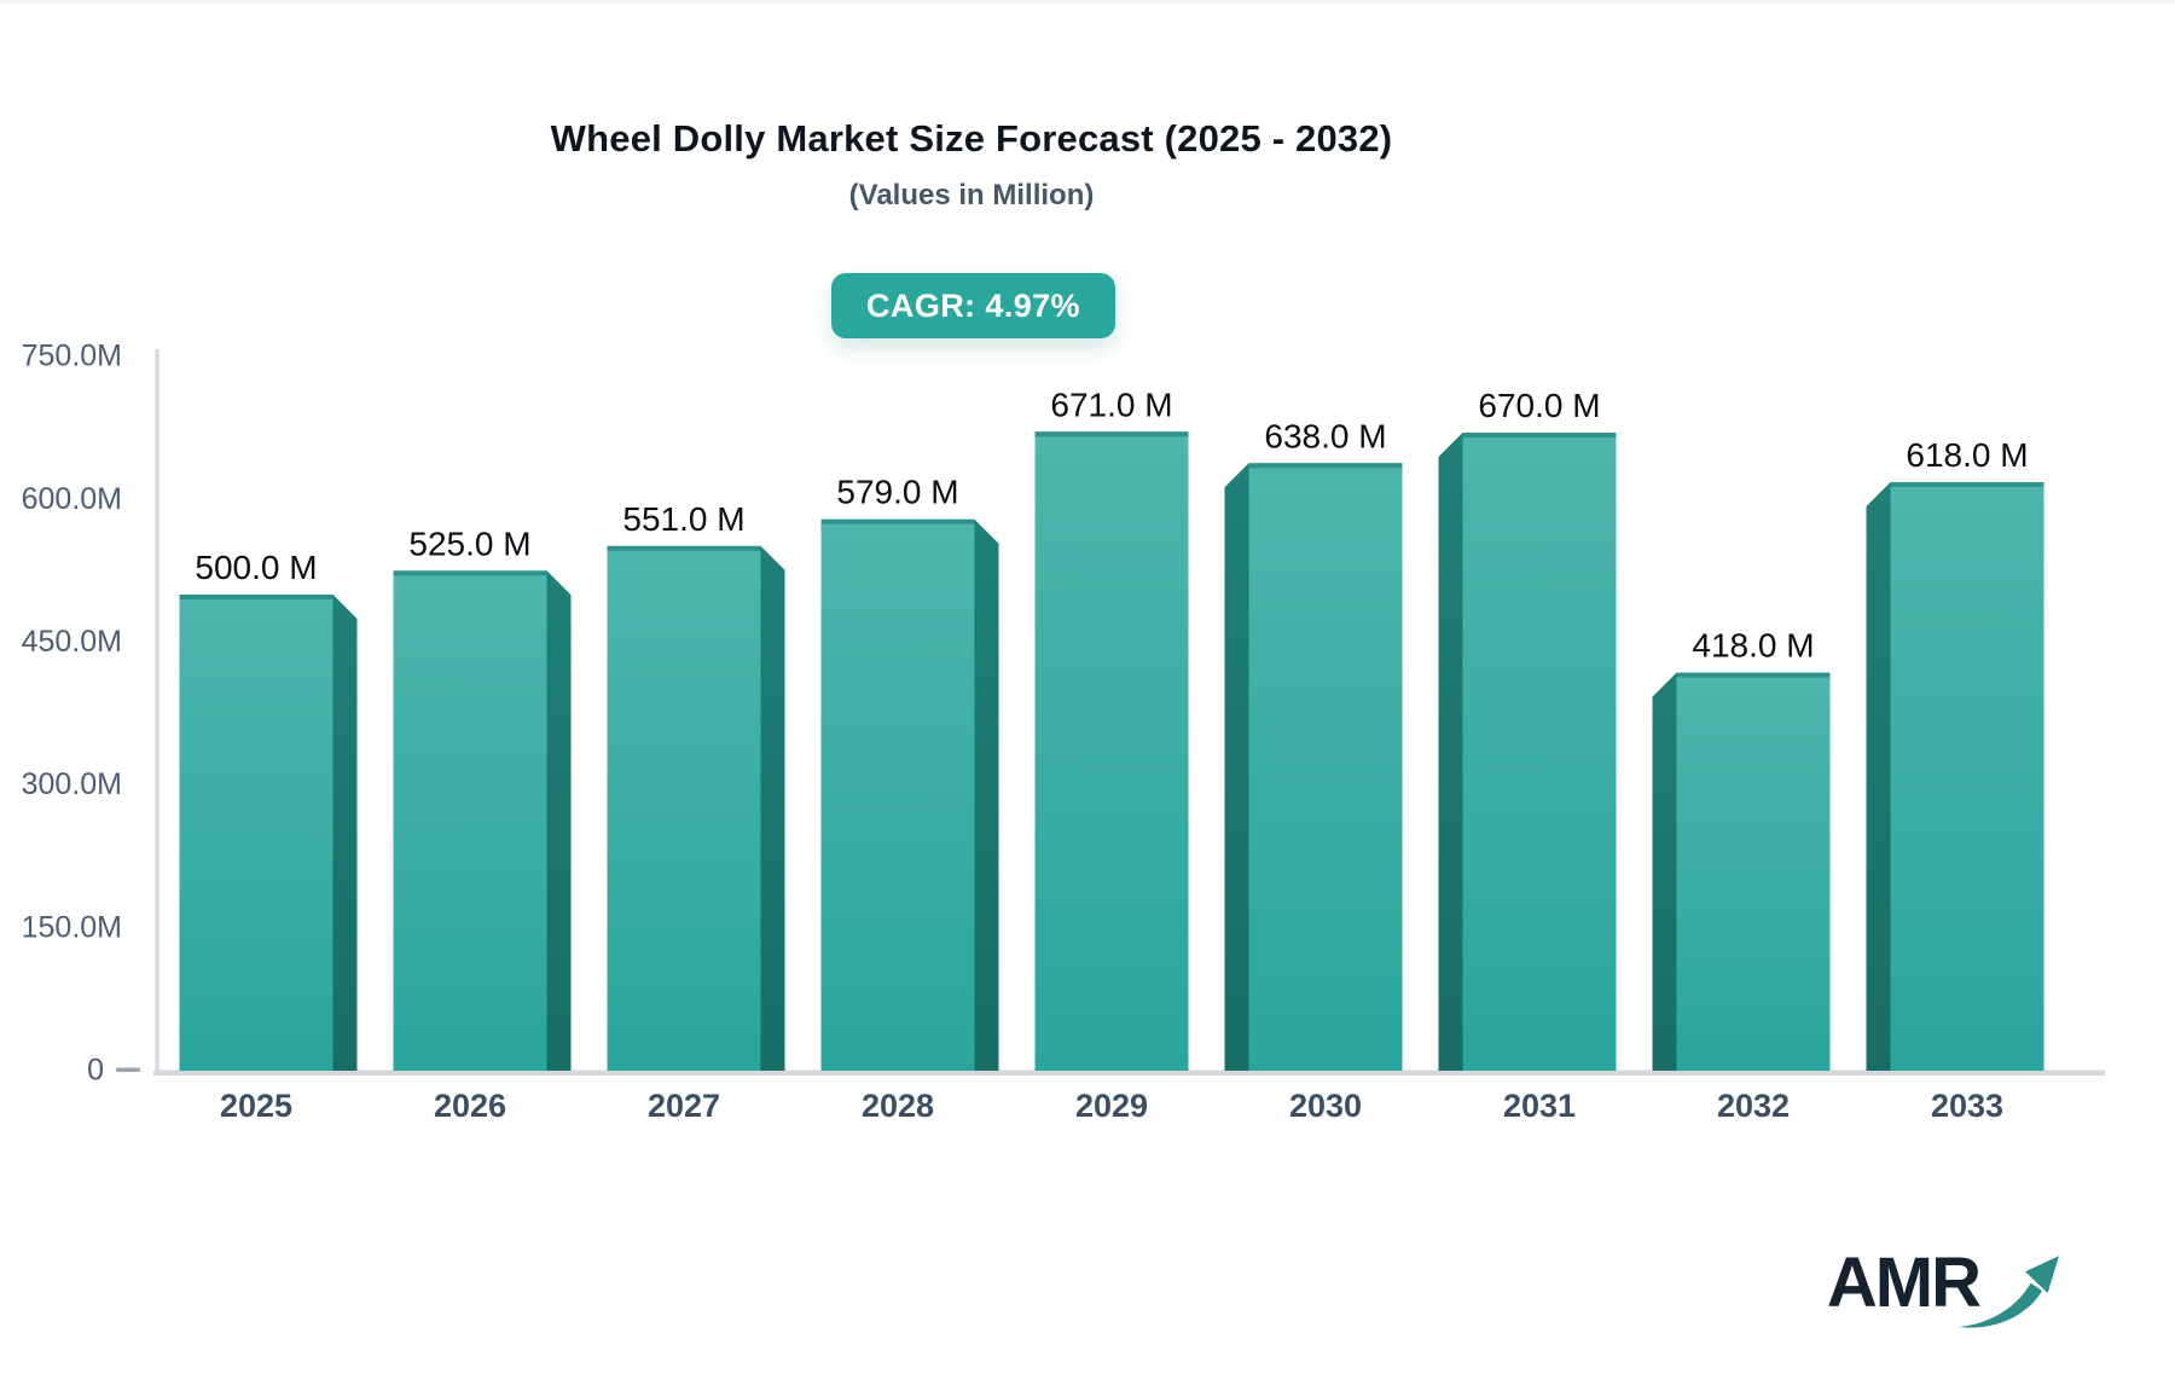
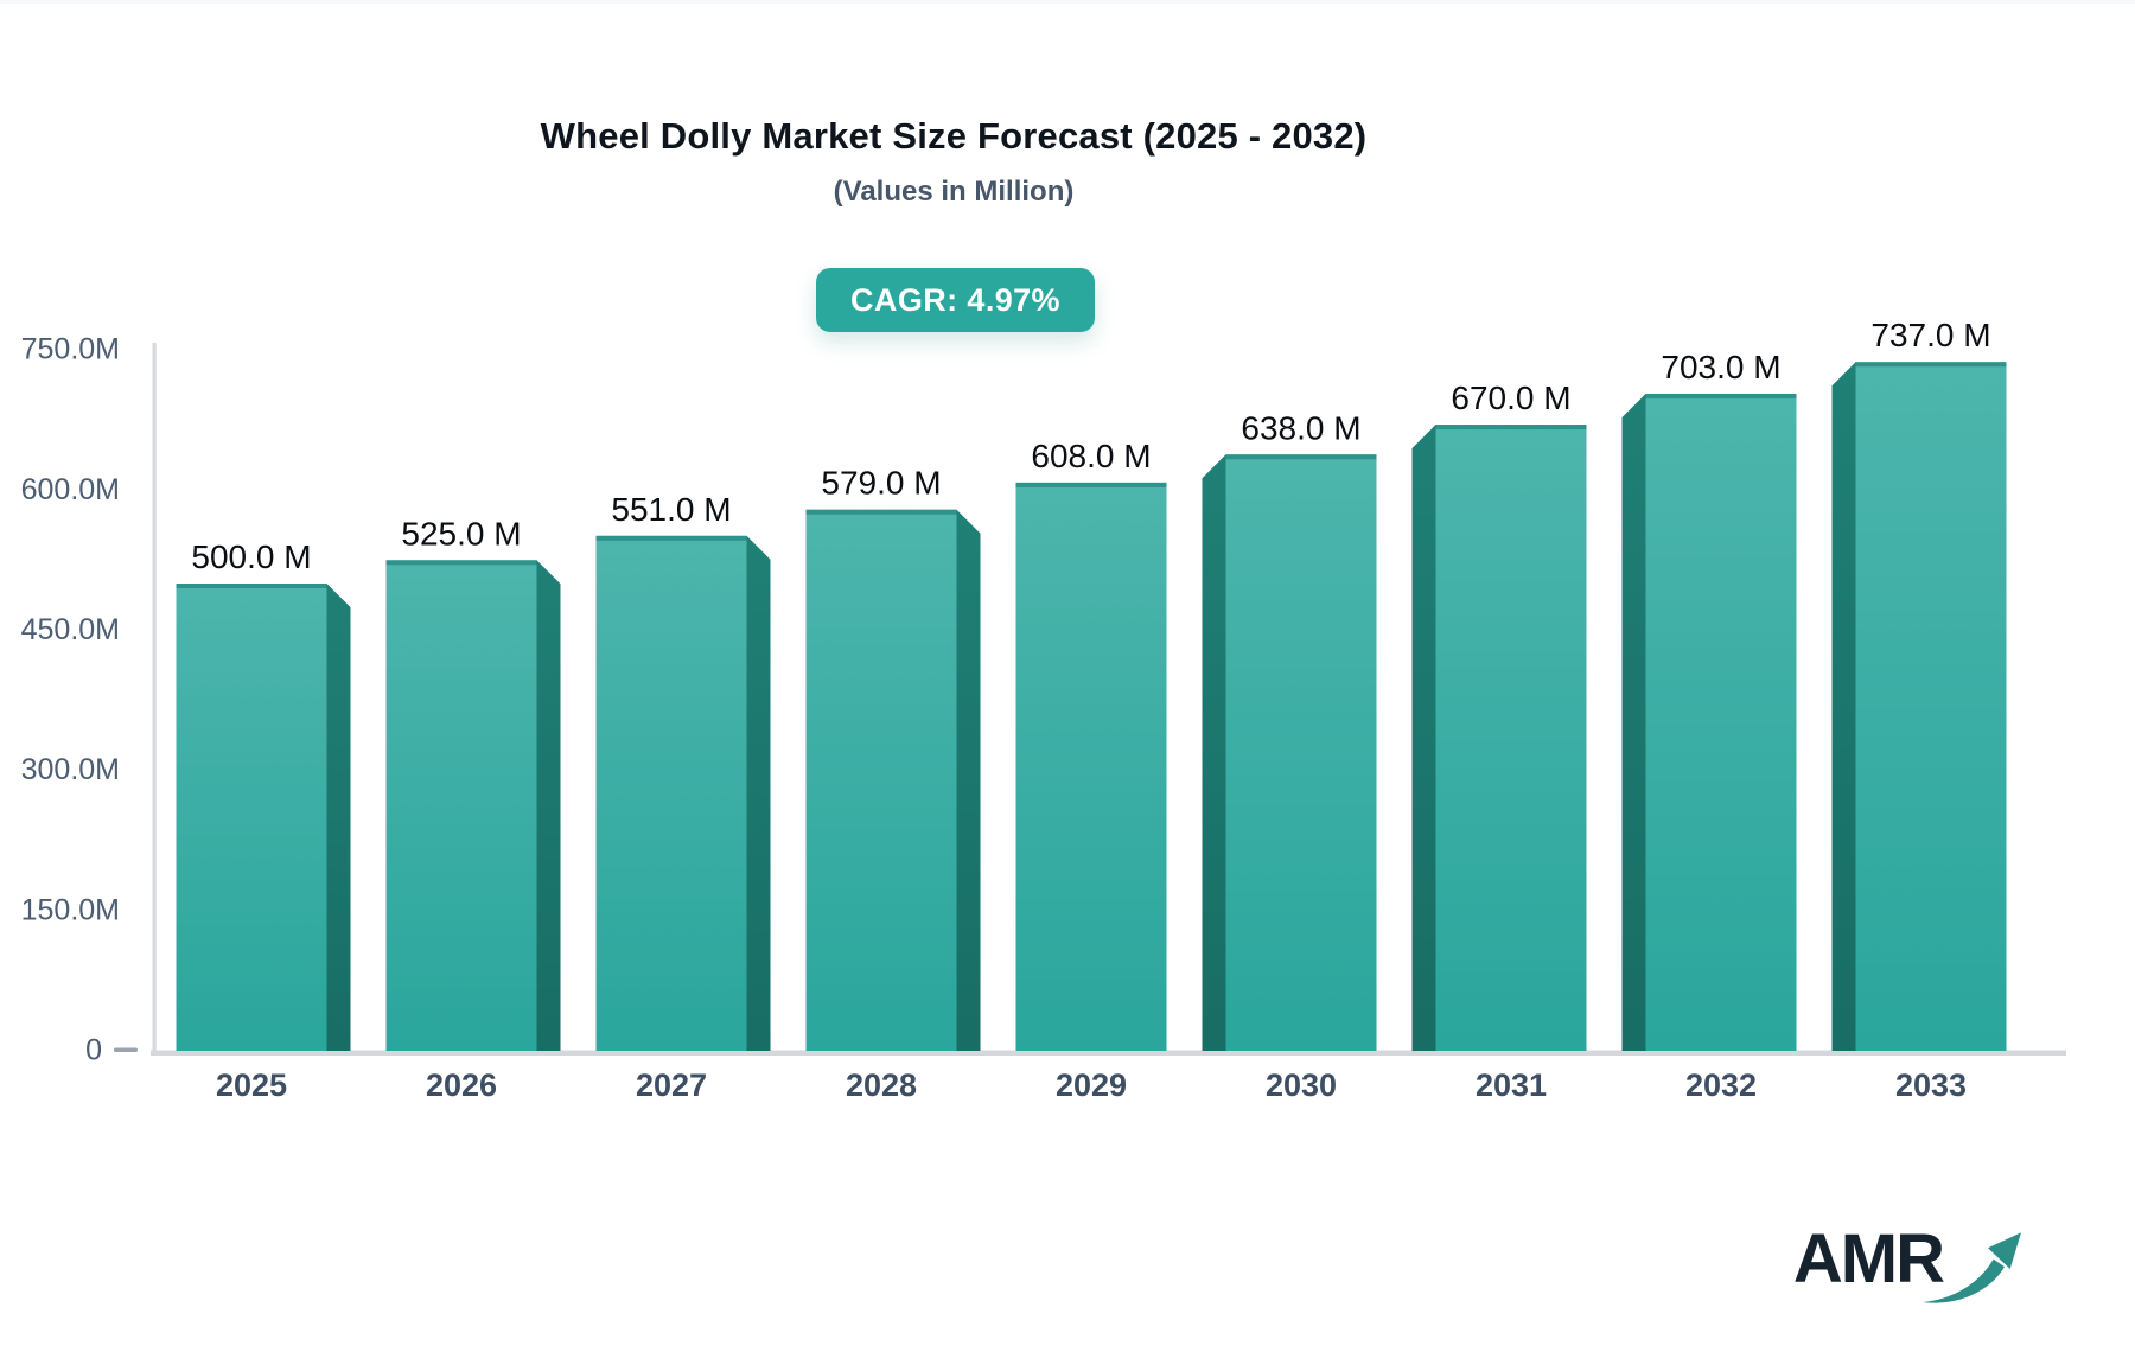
2029: 671.0 -> 608.0
2032: 418.0 -> 703.0
2033: 618.0 -> 737.0
